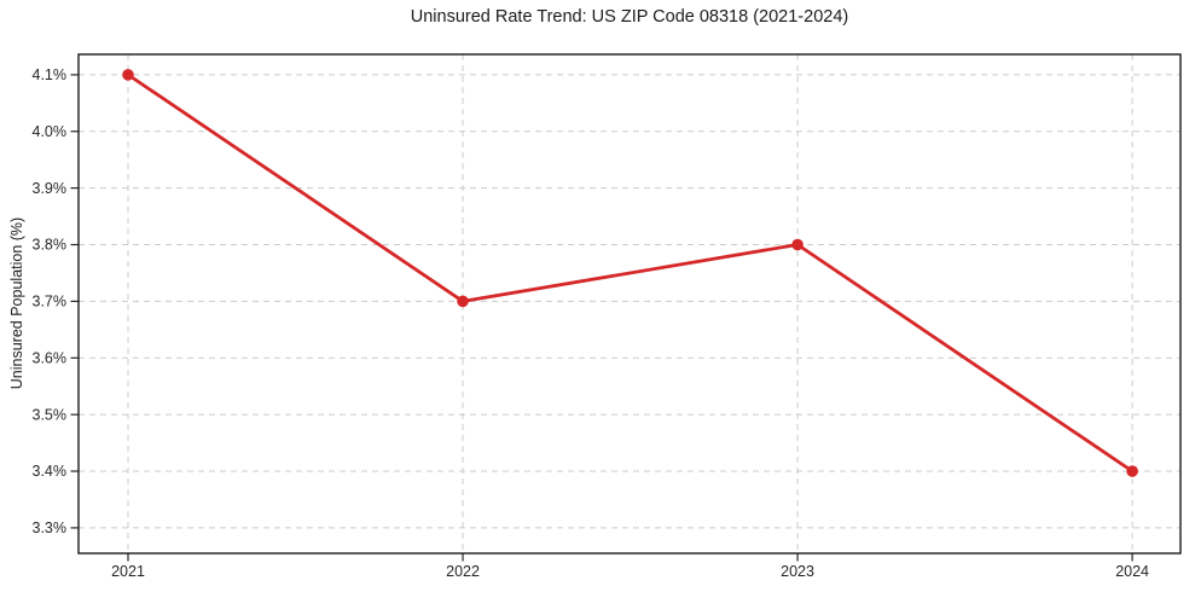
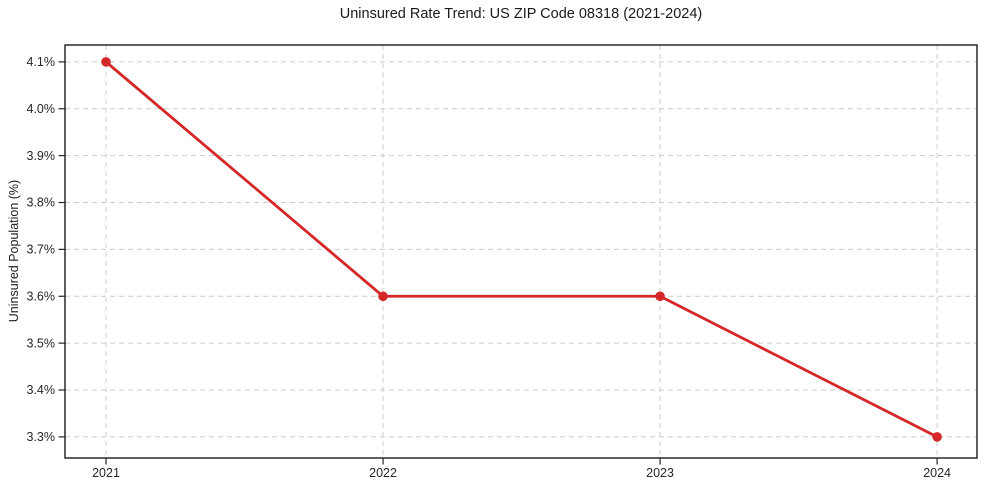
2022: 3.7% -> 3.6%
2023: 3.8% -> 3.6%
2024: 3.4% -> 3.3%
